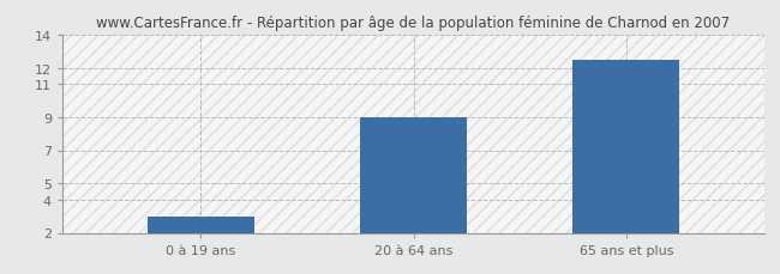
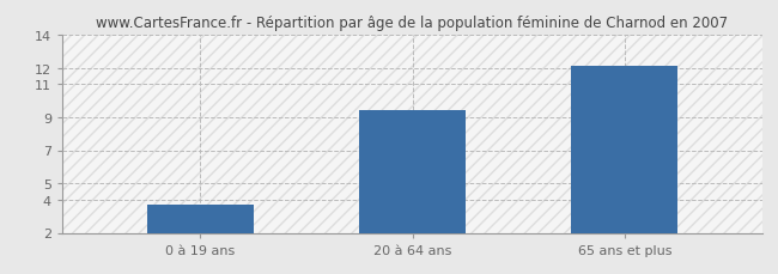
0 à 19 ans: 3.0 -> 3.7
20 à 64 ans: 9.0 -> 9.4
65 ans et plus: 12.5 -> 12.1
